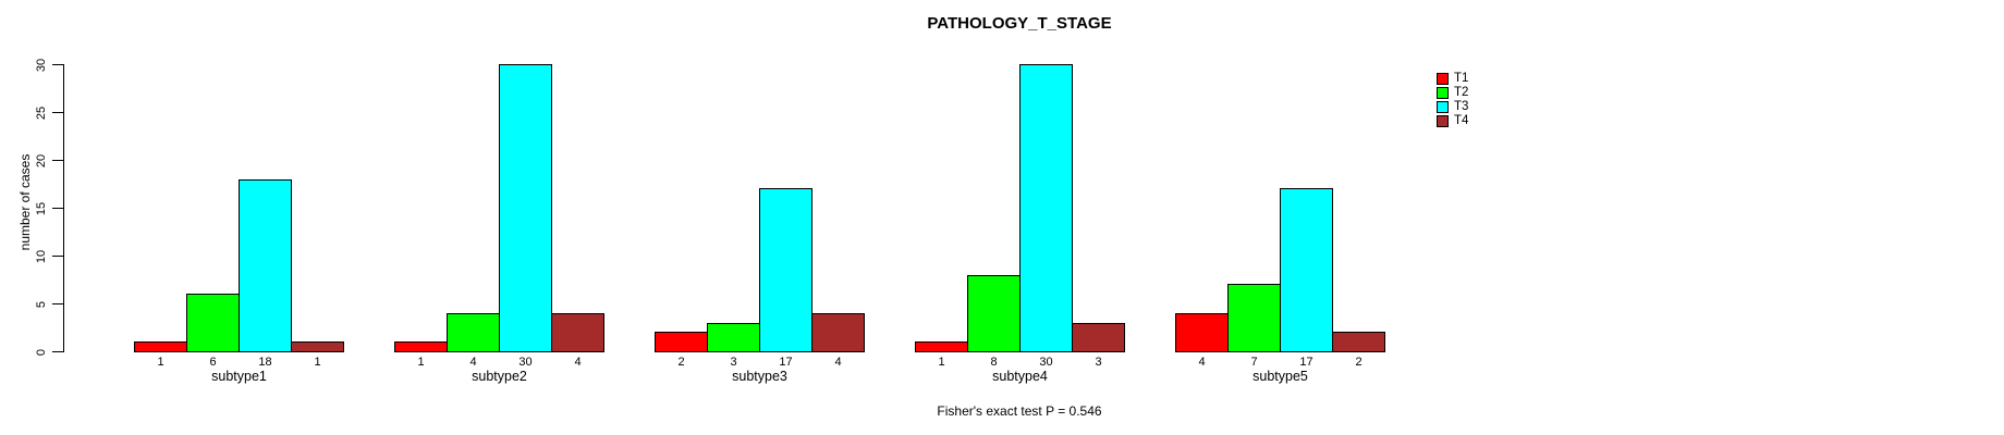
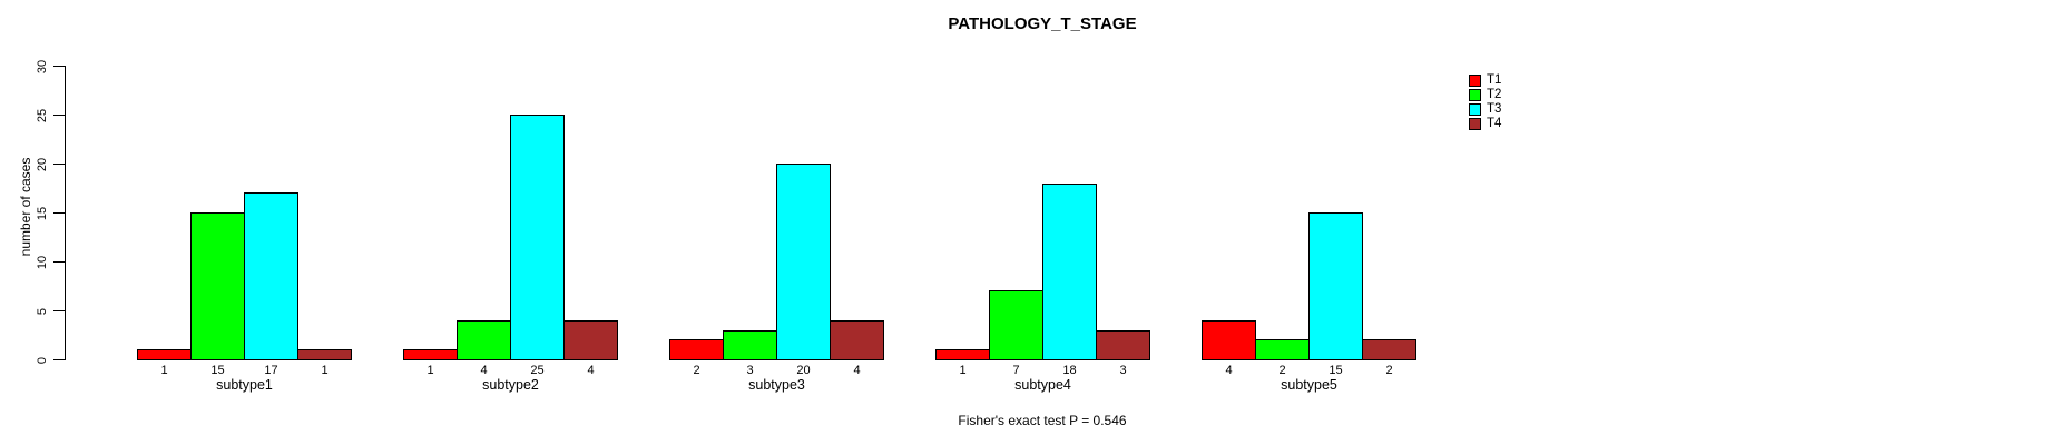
T2/subtype1: 6 -> 15
T3/subtype1: 18 -> 17
T3/subtype2: 30 -> 25
T3/subtype3: 17 -> 20
T2/subtype4: 8 -> 7
T3/subtype4: 30 -> 18
T2/subtype5: 7 -> 2
T3/subtype5: 17 -> 15
